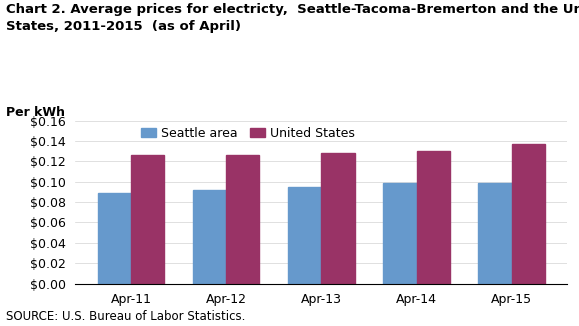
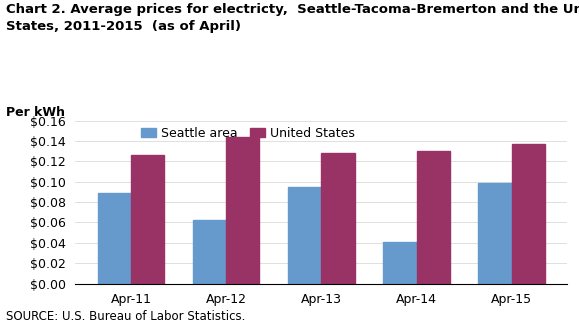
Seattle area/Apr-12: $0.092 -> $0.062
United States/Apr-12: $0.126 -> $0.144
Seattle area/Apr-14: $0.099 -> $0.041
